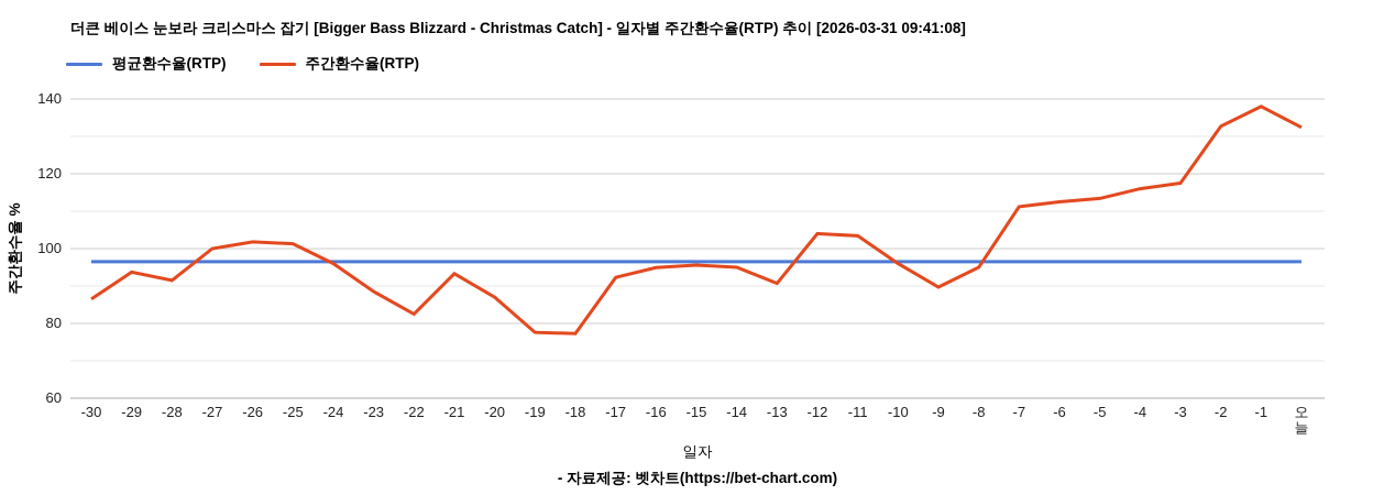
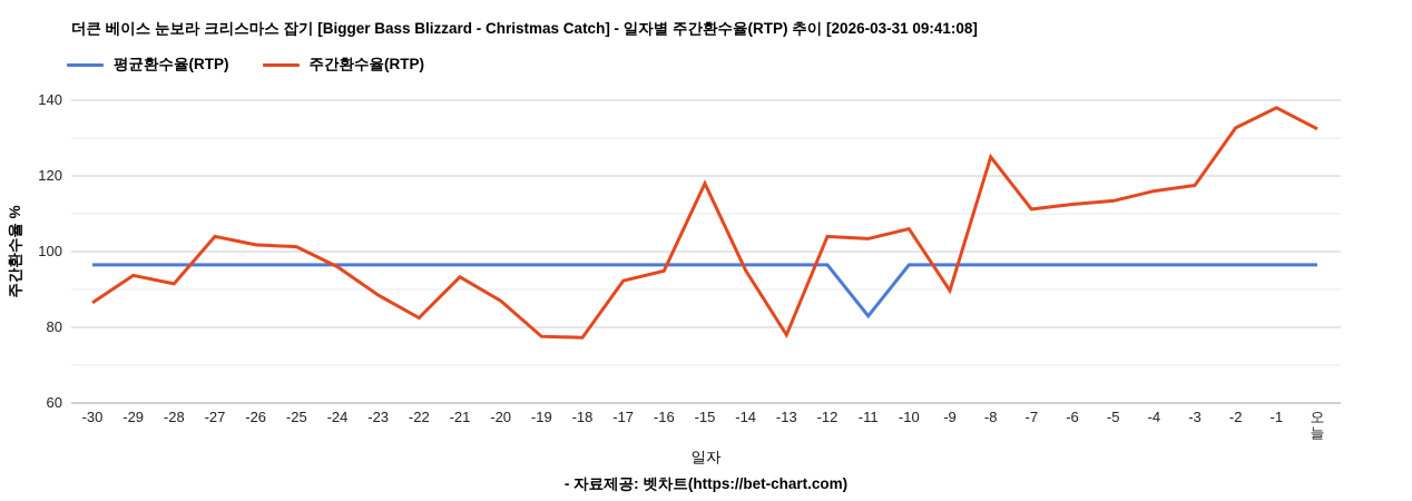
주간환수율(RTP)/-27: 100 -> 104
주간환수율(RTP)/-15: 96 -> 118
주간환수율(RTP)/-13: 91 -> 78
평균환수율(RTP)/-11: 96 -> 83
주간환수율(RTP)/-10: 96 -> 106
주간환수율(RTP)/-8: 95 -> 125
